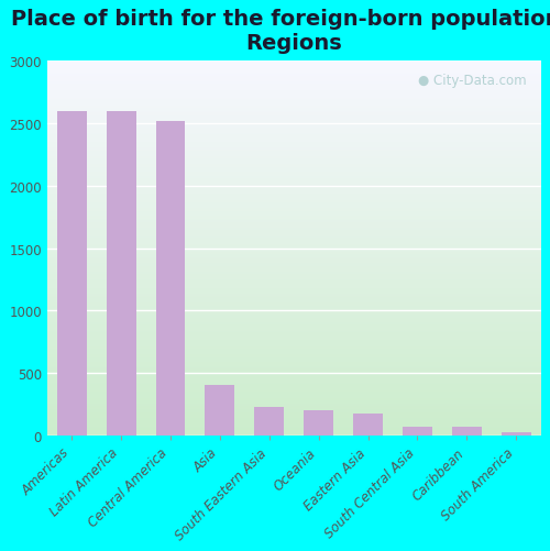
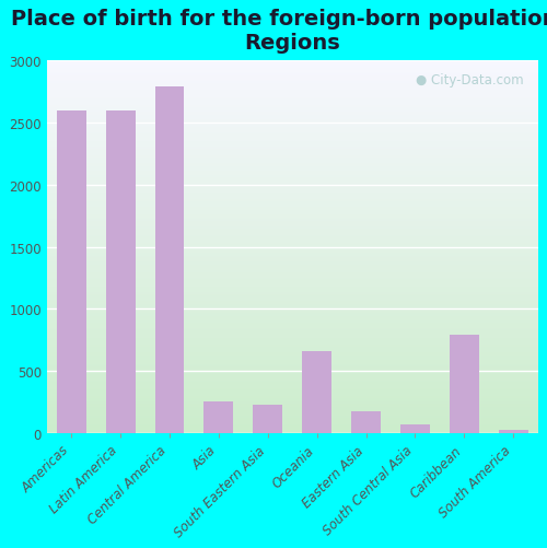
Central America: 2520 -> 2790
Asia: 400 -> 250
Oceania: 200 -> 660
Caribbean: 60 -> 790
